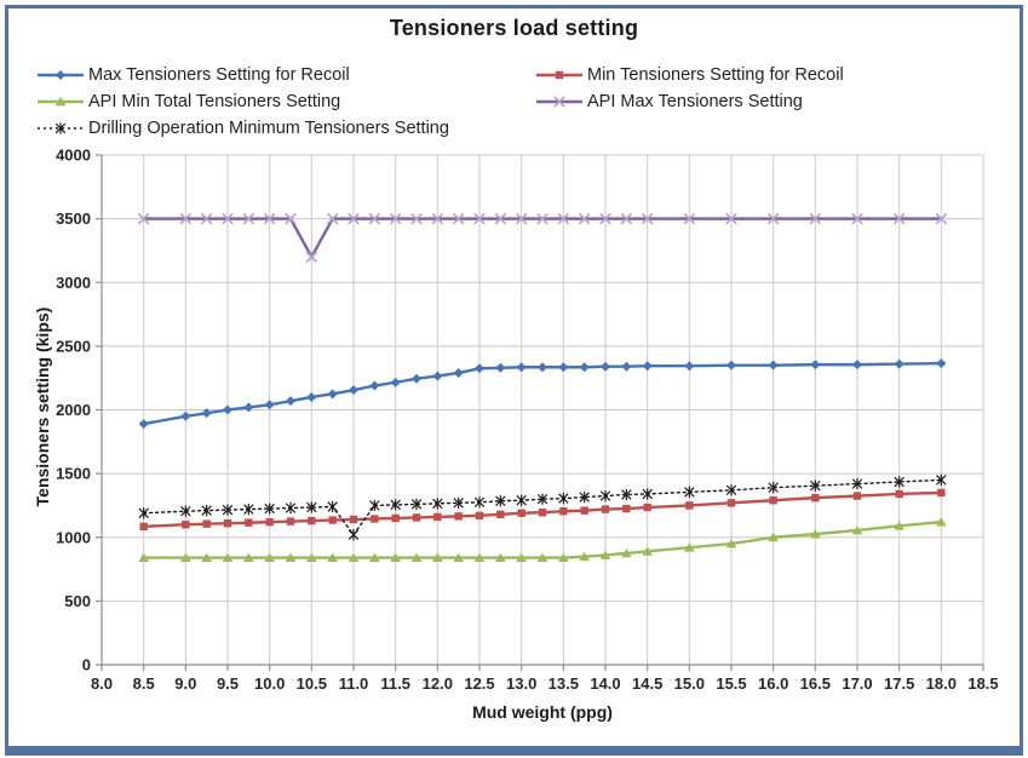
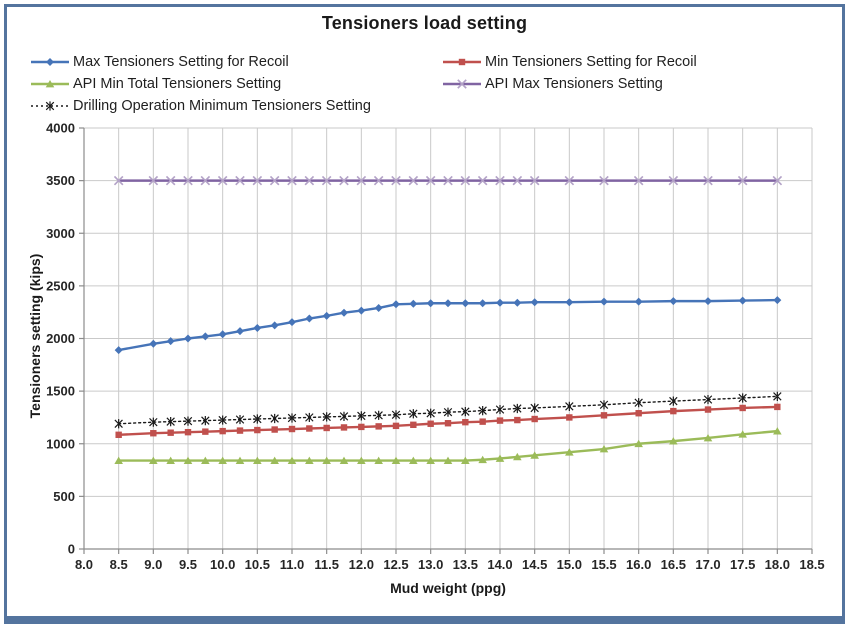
API Max Tensioners Setting/10.5: 3200 -> 3500
Drilling Operation Minimum Tensioners Setting/11.0: 1020 -> 1240
